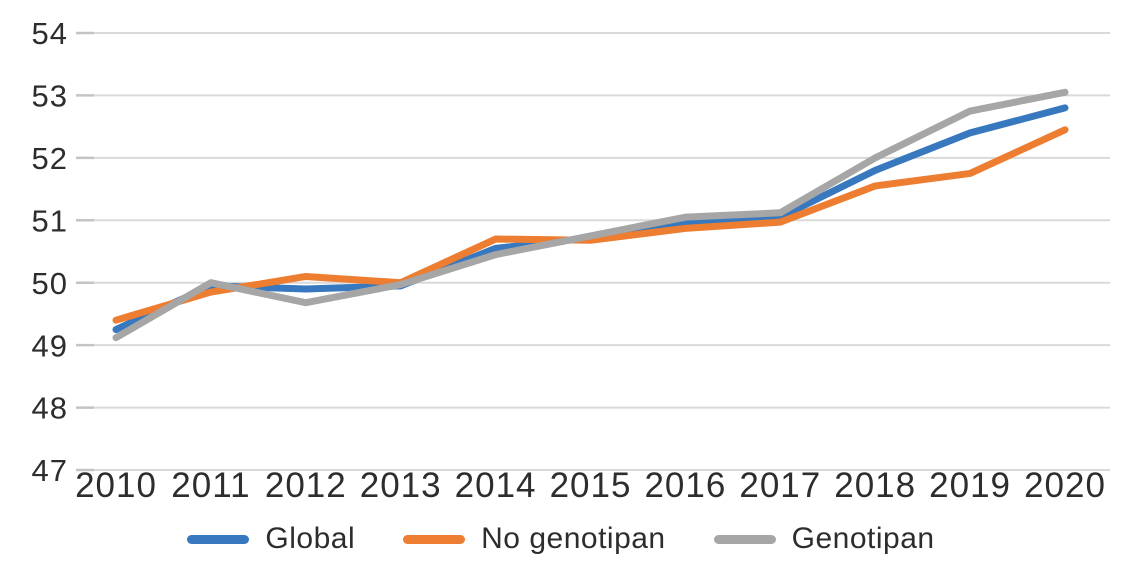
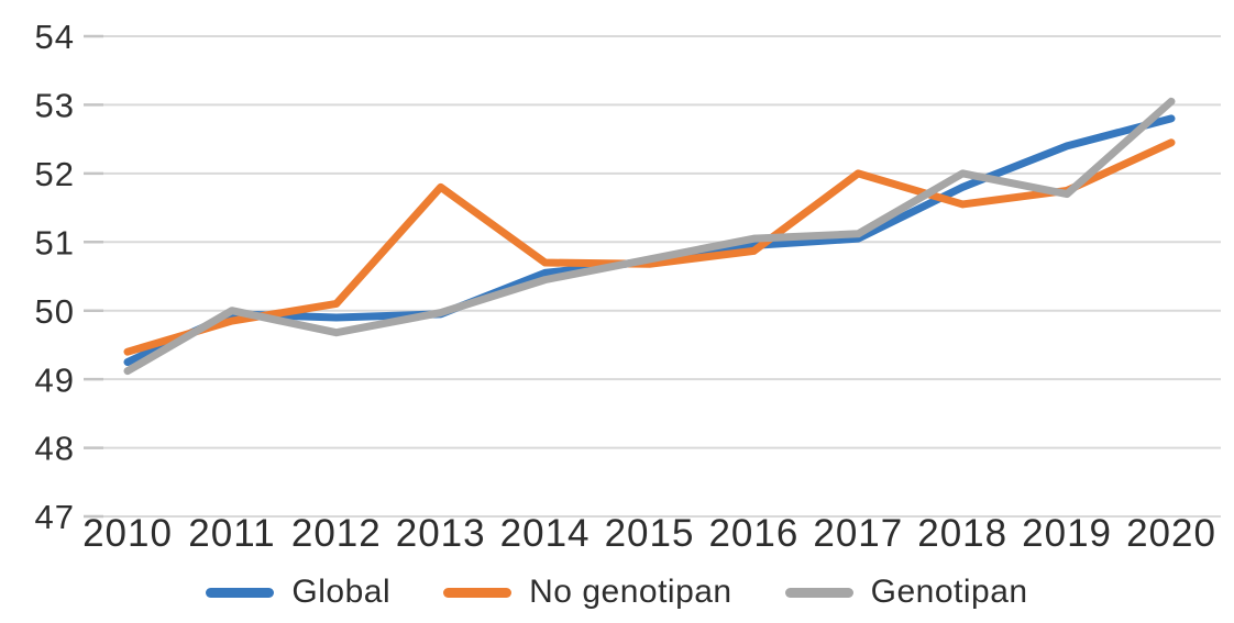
No genotipan/2013: 50.0 -> 51.8
No genotipan/2017: 51.0 -> 52.0
Genotipan/2019: 52.8 -> 51.7
